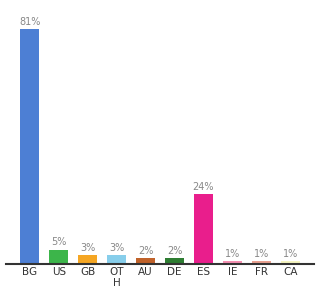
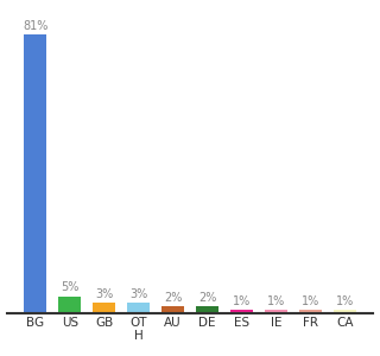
ES: 24% -> 1%
